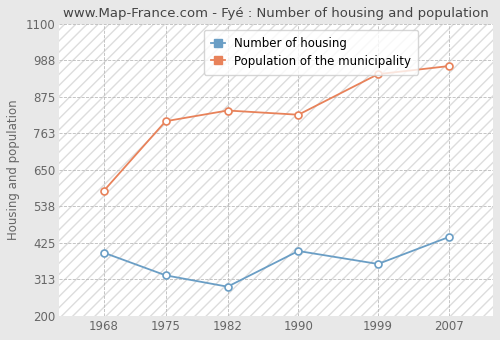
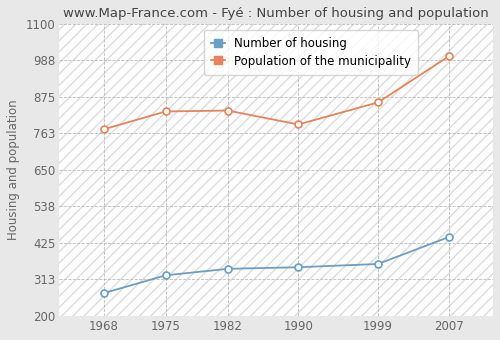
Number of housing/1968: 395 -> 270
Population of the municipality/1968: 585 -> 775
Population of the municipality/1975: 800 -> 830
Number of housing/1982: 290 -> 345
Number of housing/1990: 400 -> 350
Population of the municipality/1990: 820 -> 790
Population of the municipality/1999: 945 -> 858
Population of the municipality/2007: 970 -> 1000
